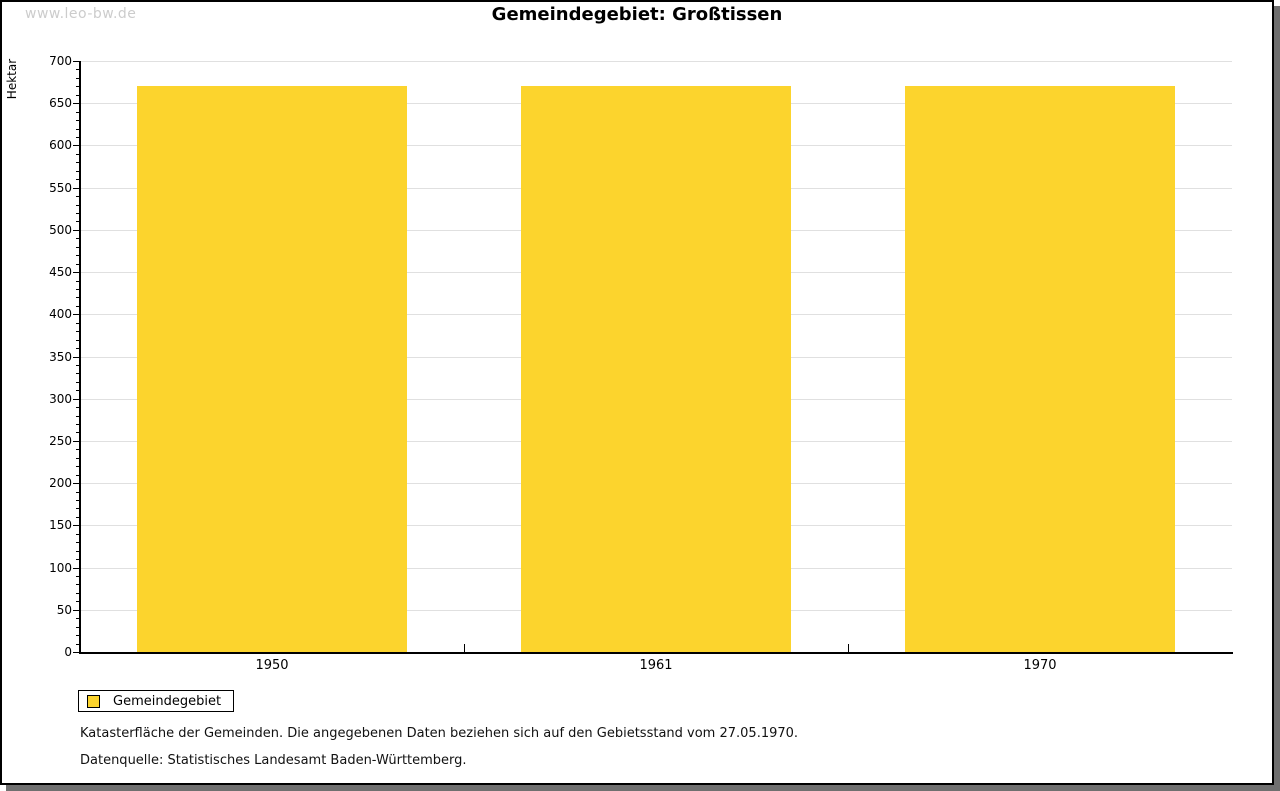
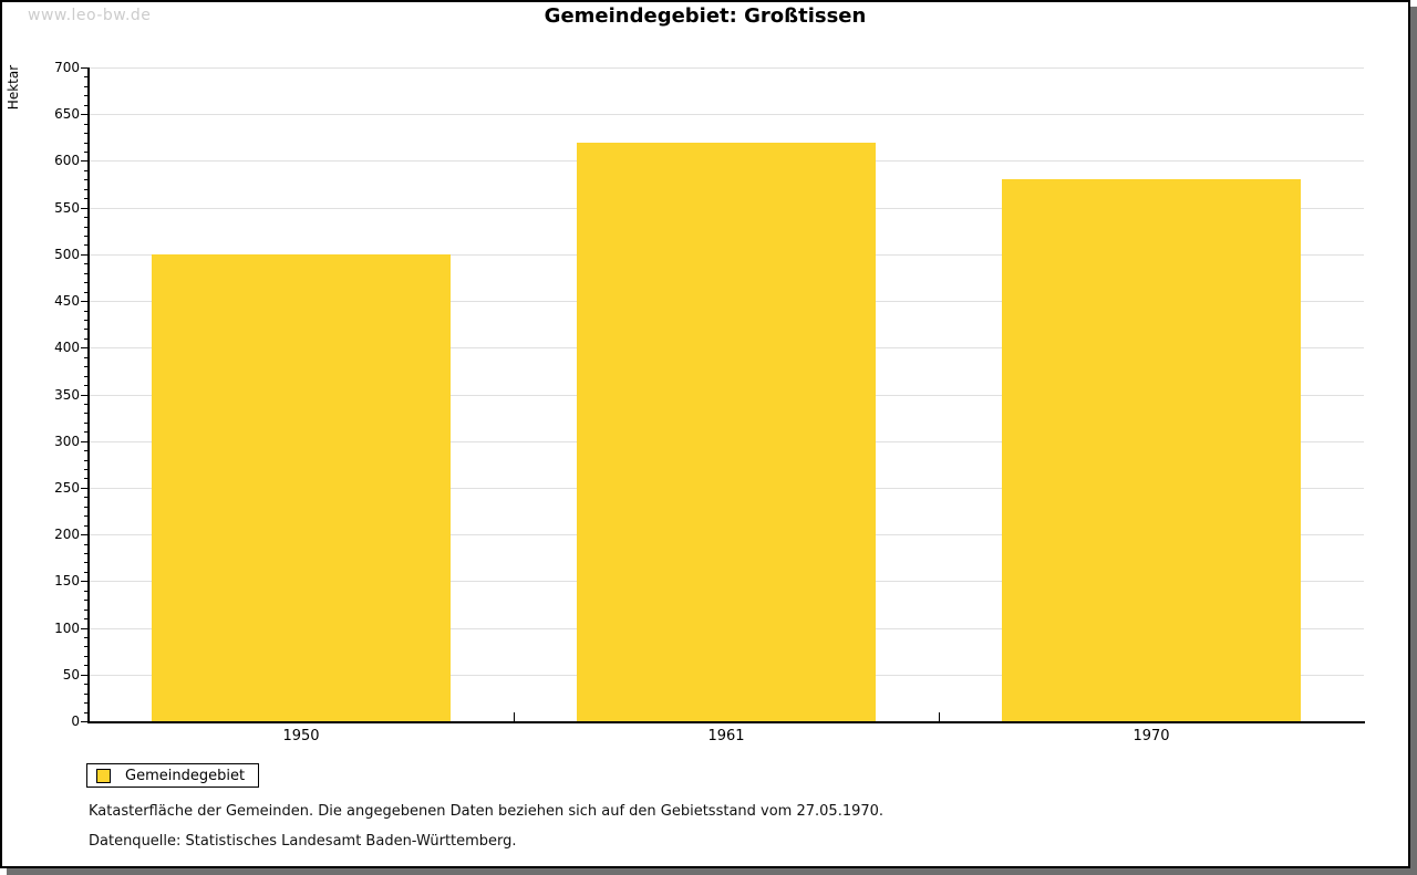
1950: 670 -> 500
1961: 670 -> 620
1970: 670 -> 580
